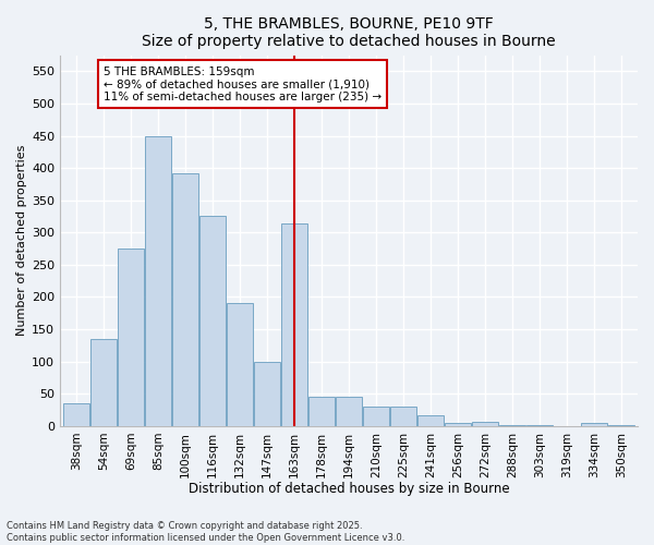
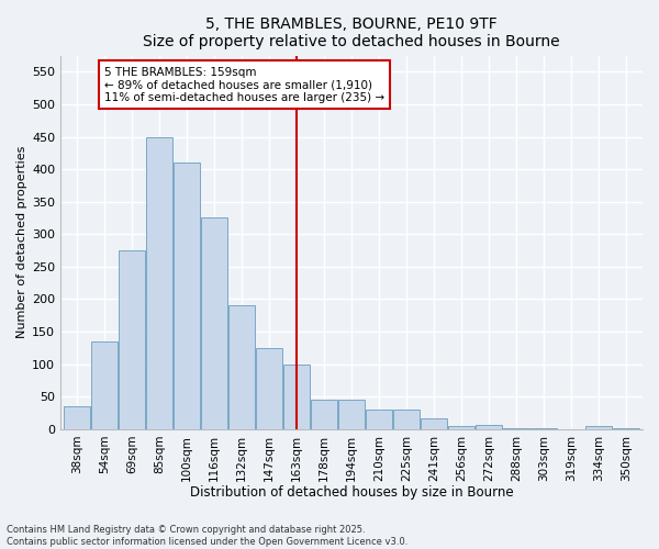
100sqm: 392 -> 410
147sqm: 100 -> 125
163sqm: 314 -> 100
